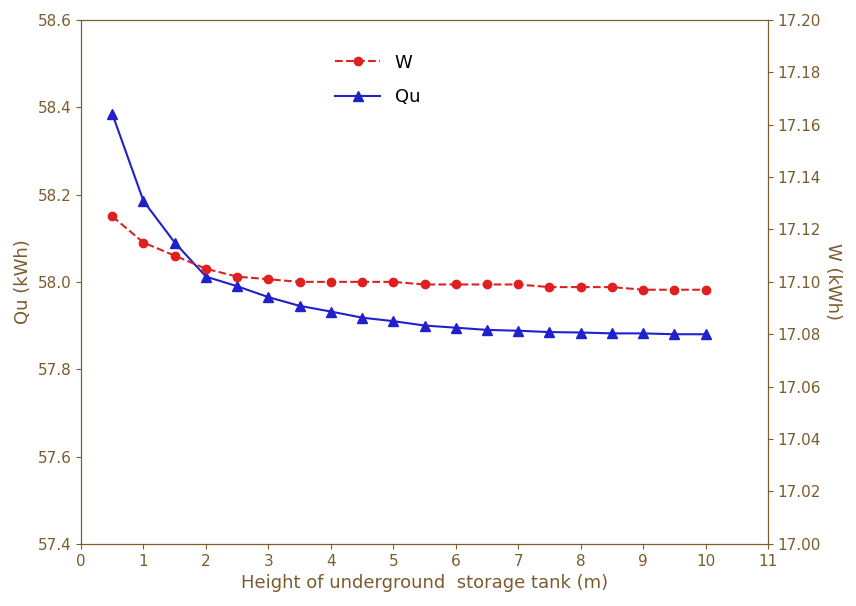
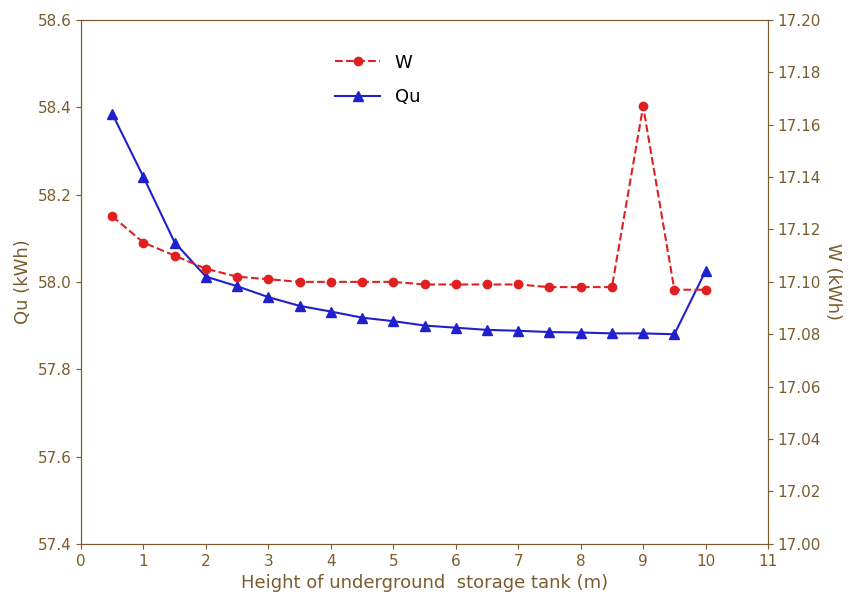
Qu/1: 58.185 -> 58.240
W/9: 17.097 -> 17.167
Qu/10: 57.880 -> 58.025
